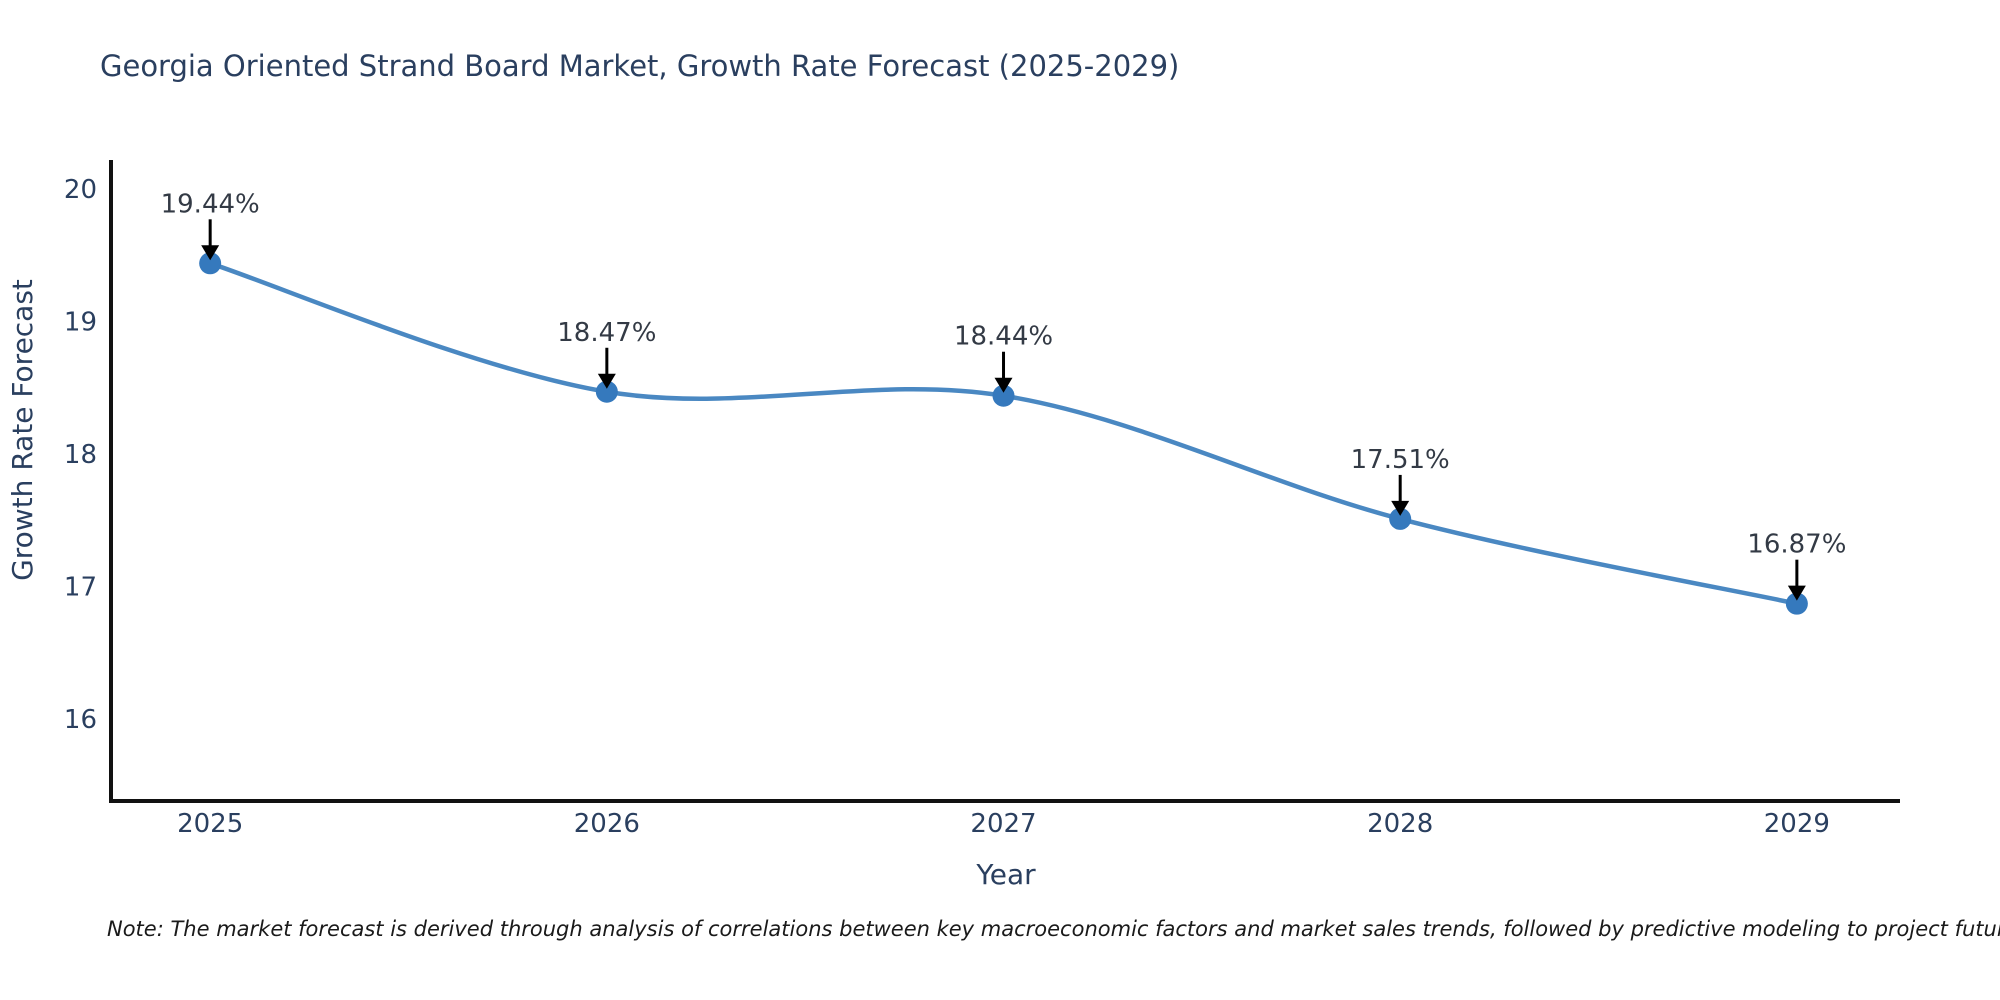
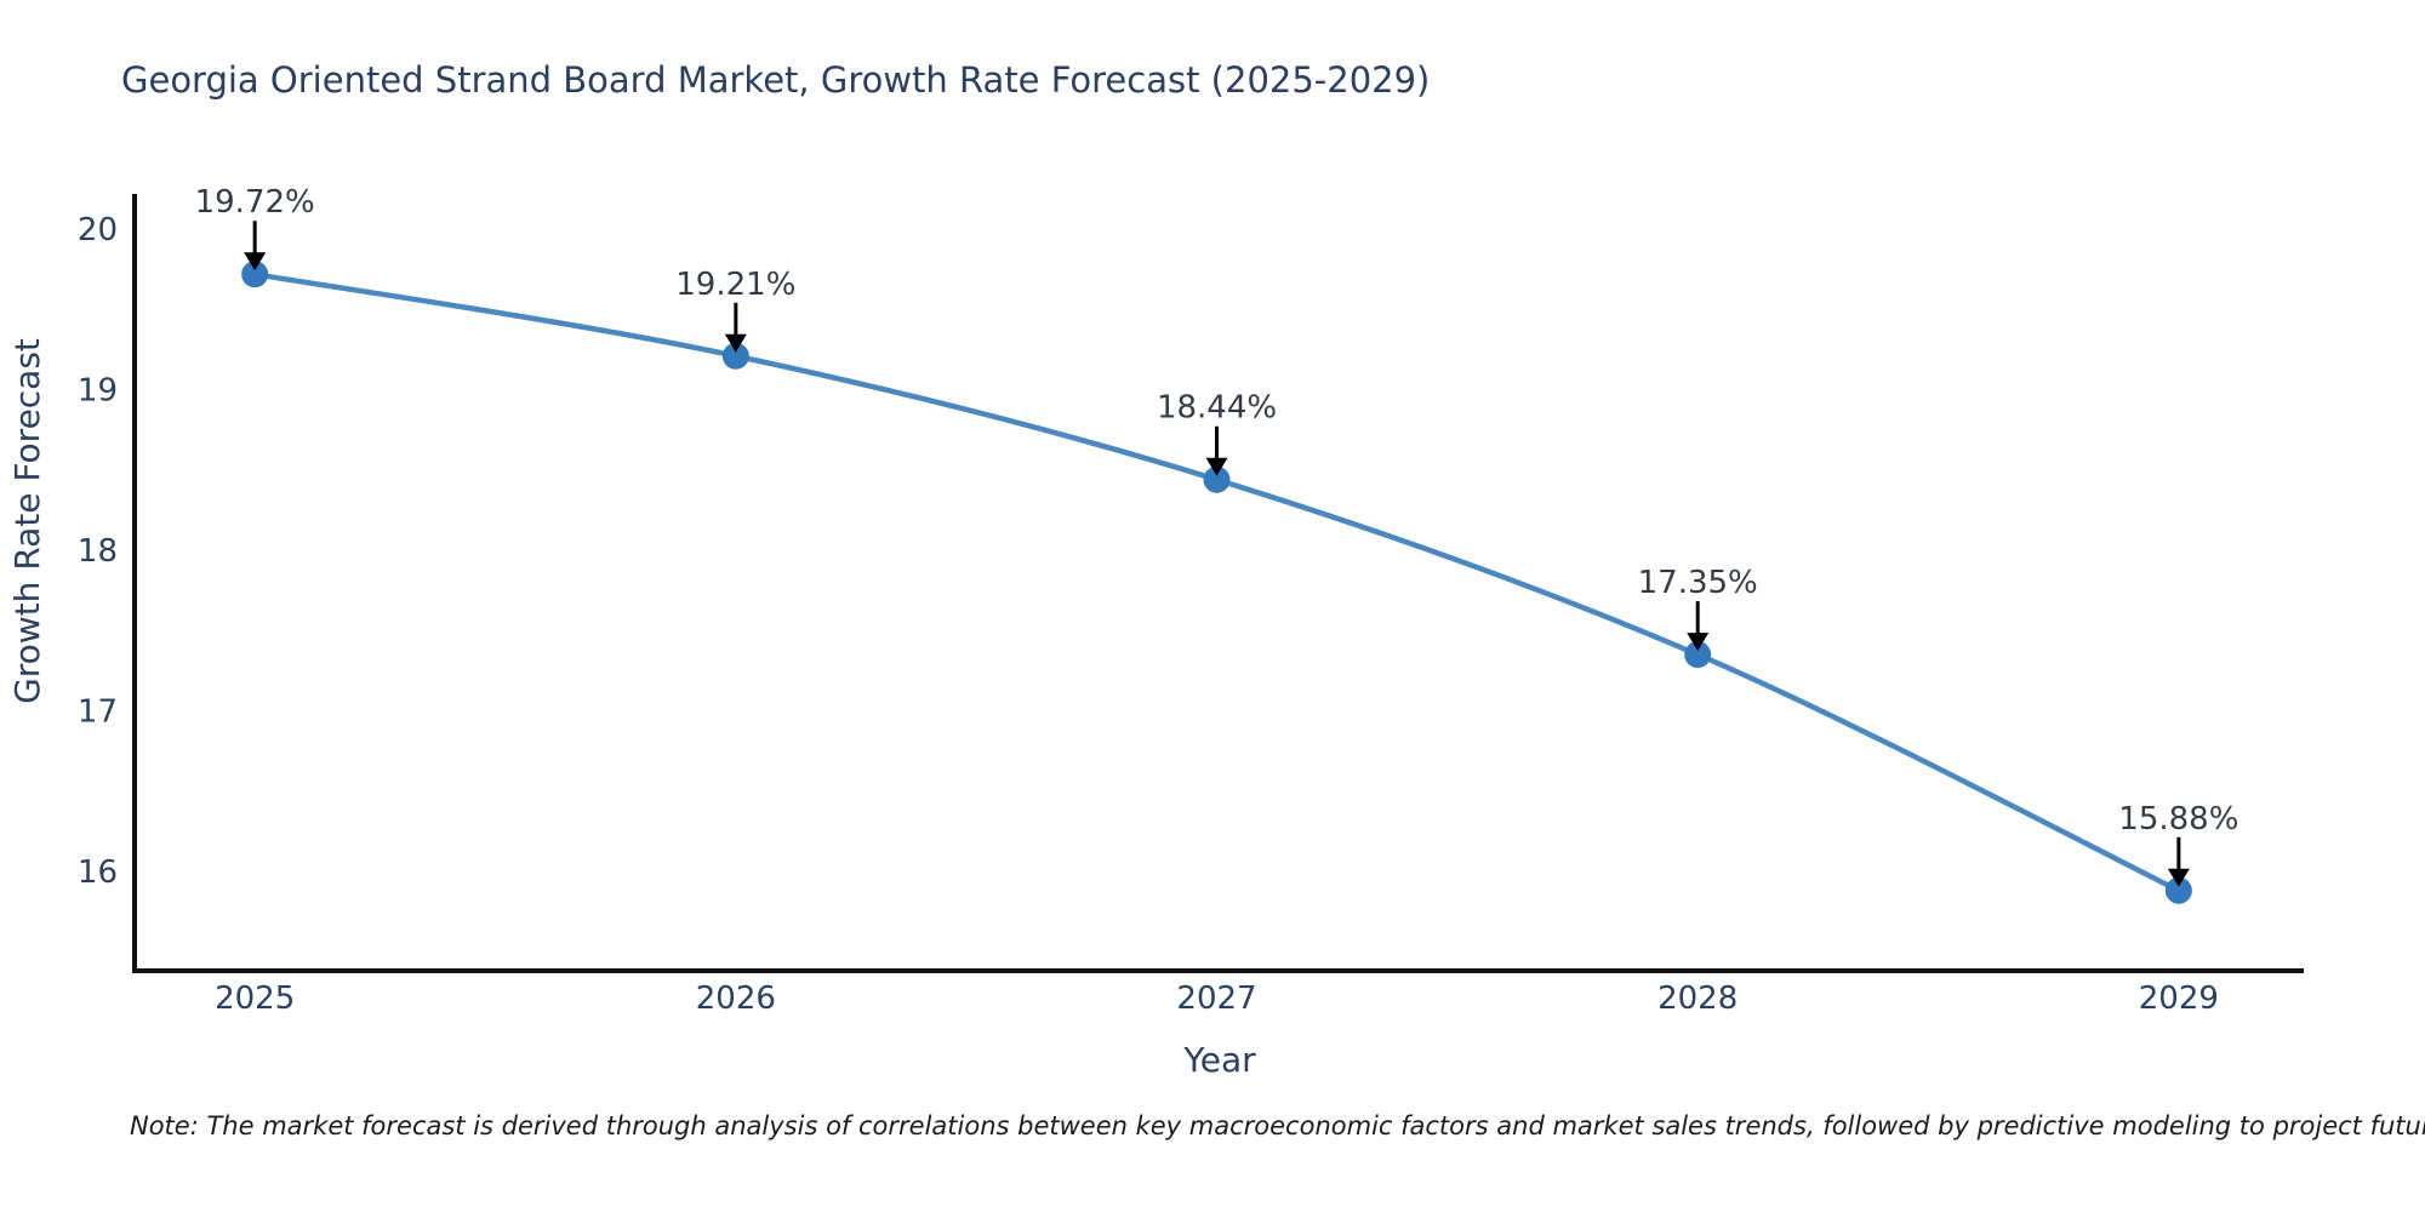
2025: 19.44% -> 19.72%
2026: 18.47% -> 19.21%
2028: 17.51% -> 17.35%
2029: 16.87% -> 15.88%
